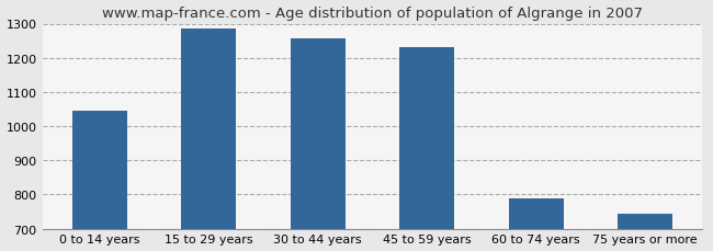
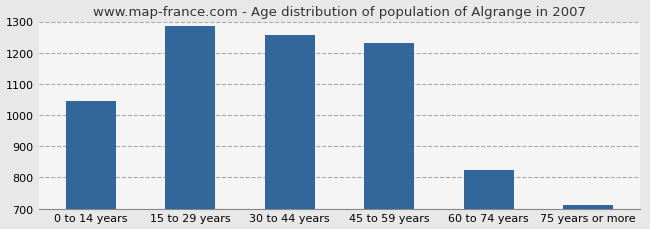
60 to 74 years: 790 -> 825
75 years or more: 745 -> 710
